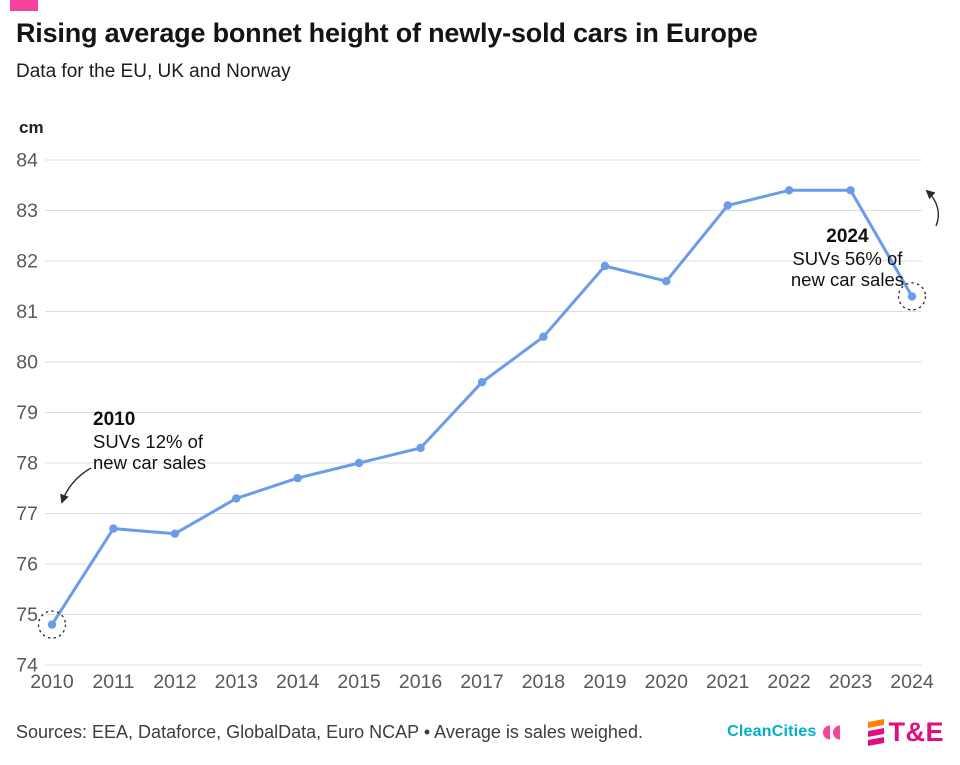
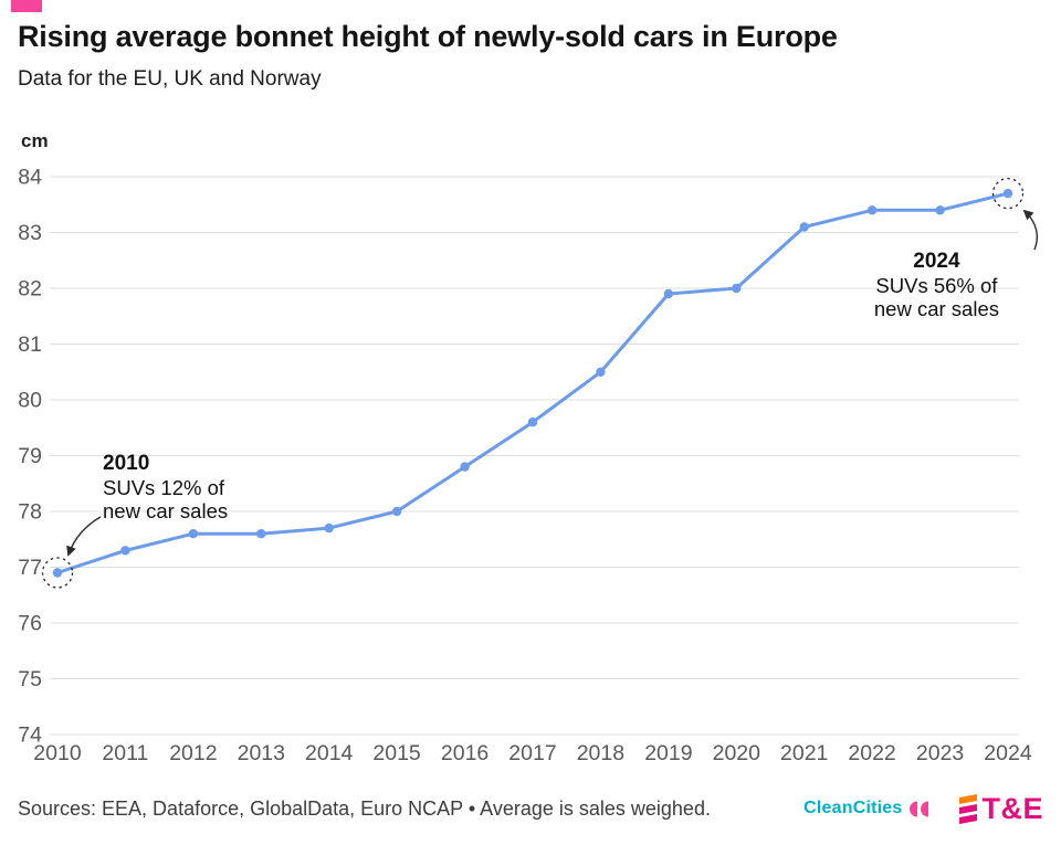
2010: 74.8 -> 76.9
2011: 76.7 -> 77.3
2012: 76.6 -> 77.6
2013: 77.3 -> 77.6
2016: 78.3 -> 78.8
2020: 81.6 -> 82.0
2024: 81.3 -> 83.7
